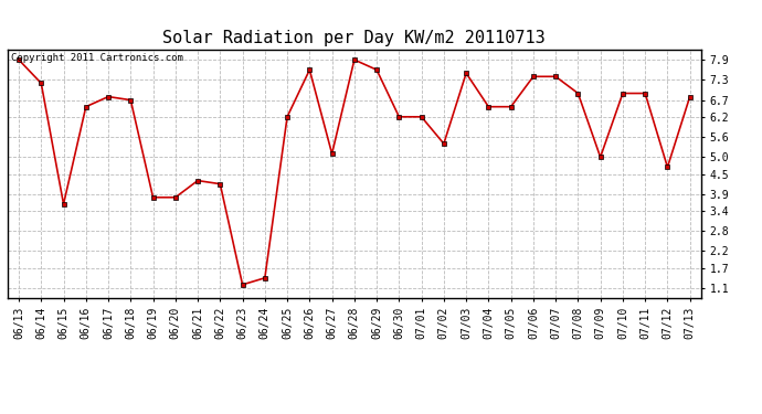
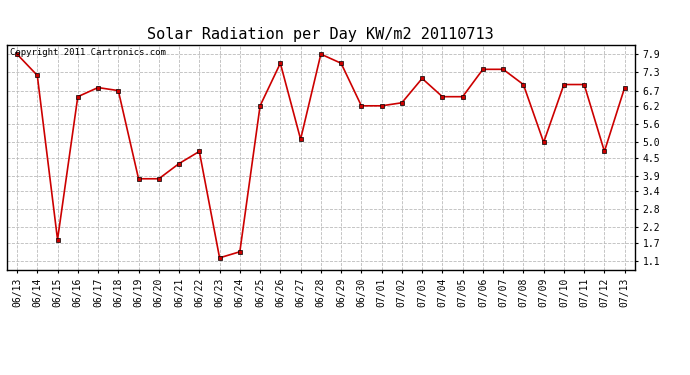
06/15: 3.6 -> 1.8
06/22: 4.2 -> 4.7
07/02: 5.4 -> 6.3
07/03: 7.5 -> 7.1
